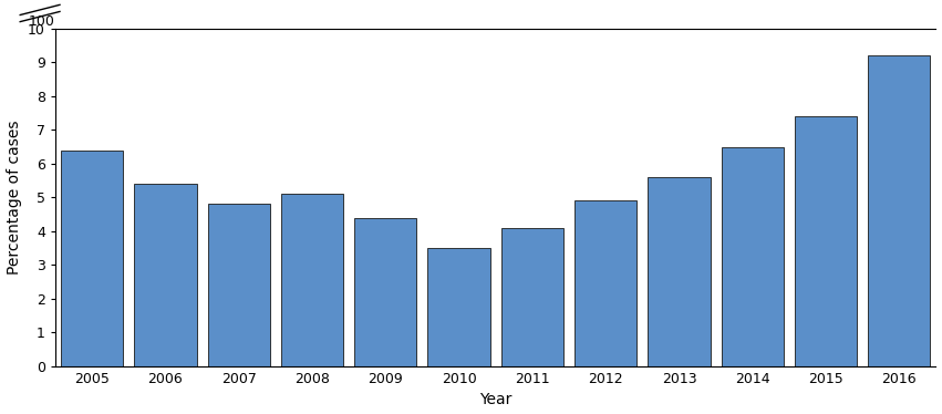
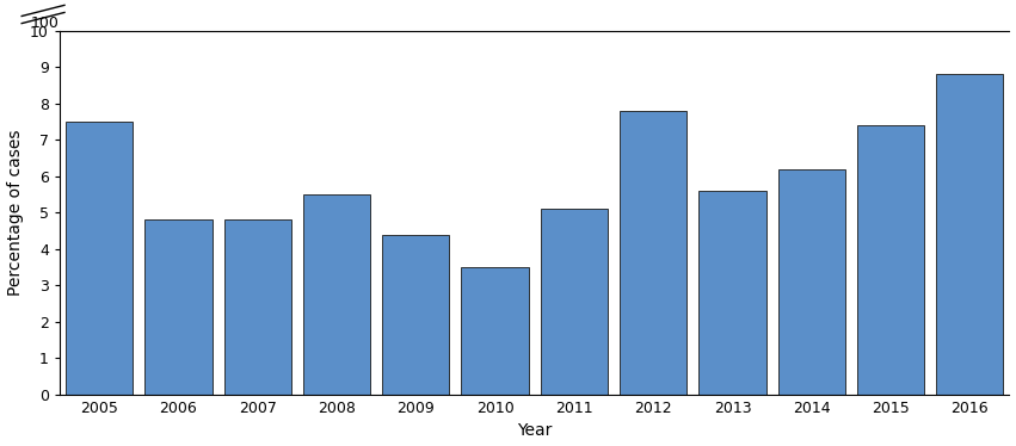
2005: 6.4 -> 7.5
2006: 5.4 -> 4.8
2008: 5.1 -> 5.5
2011: 4.1 -> 5.1
2012: 4.9 -> 7.8
2014: 6.5 -> 6.2
2016: 9.2 -> 8.8
